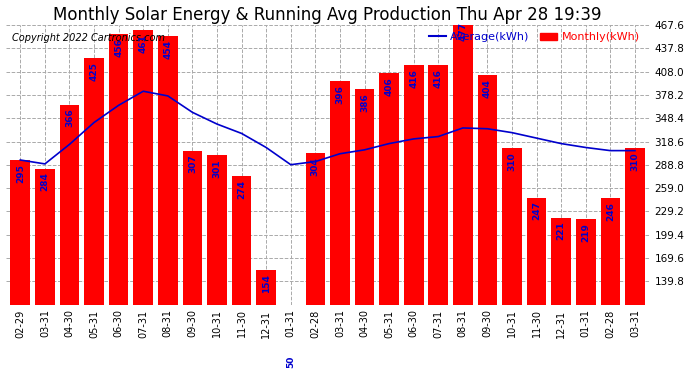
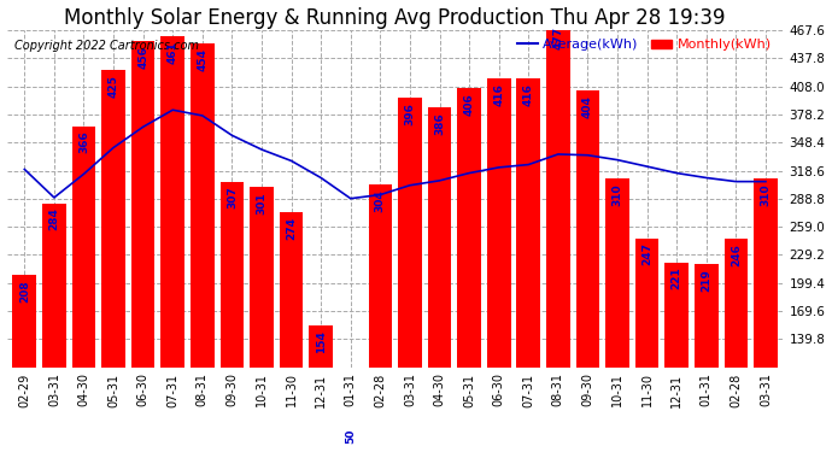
Monthly(kWh)/02-29: 295 -> 208
Average(kWh)/02-29: 295 -> 320
